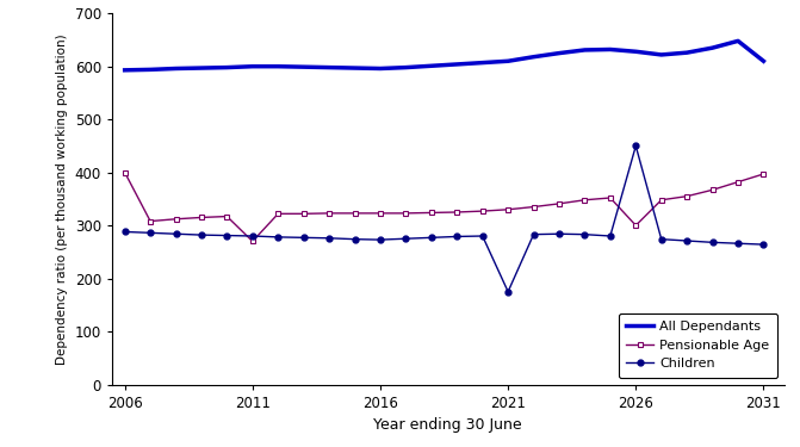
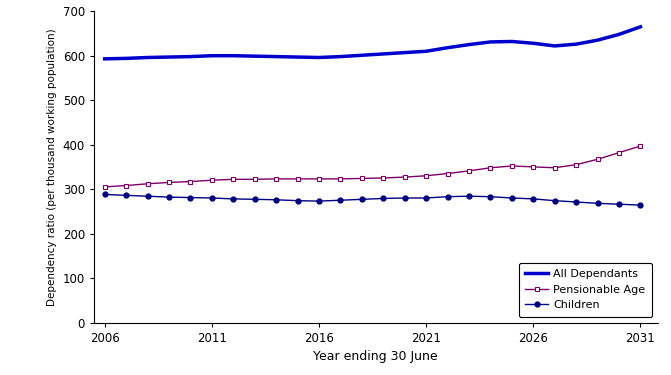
Pensionable Age/2006: 400 -> 305
Pensionable Age/2011: 270 -> 320
Children/2021: 175 -> 280
Pensionable Age/2026: 300 -> 350
Children/2026: 450 -> 278
All Dependants/2031: 610 -> 665
